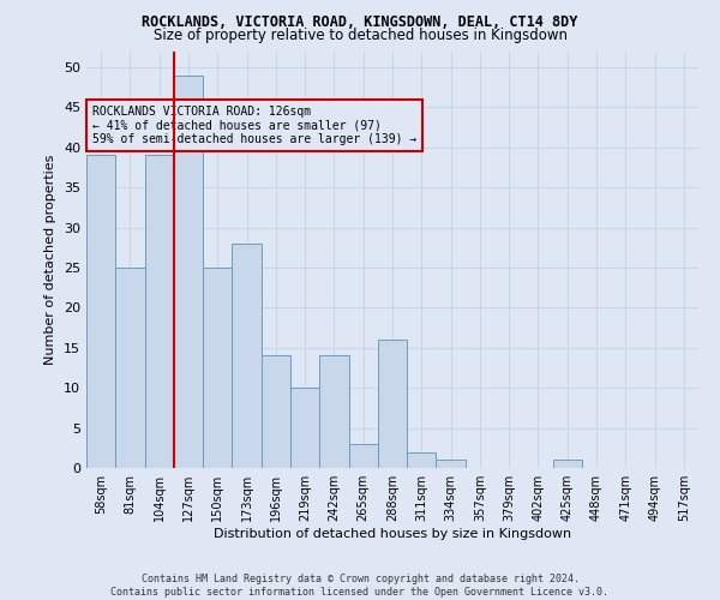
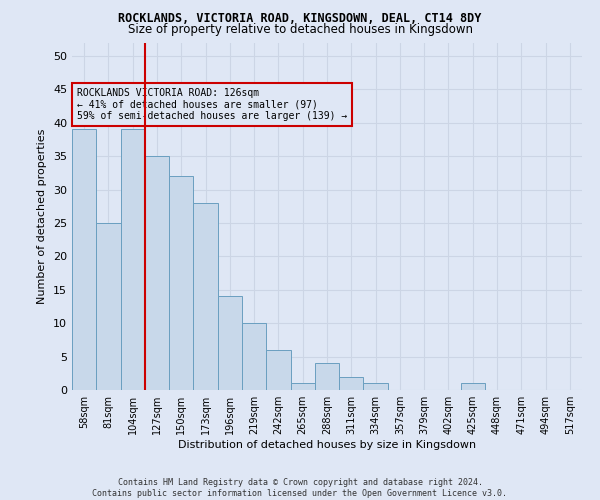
127sqm: 49 -> 35
150sqm: 25 -> 32
242sqm: 14 -> 6
265sqm: 3 -> 1
288sqm: 16 -> 4
